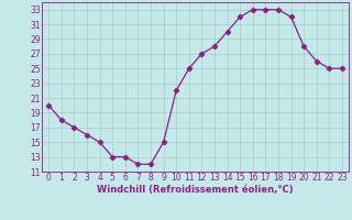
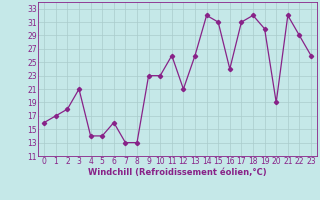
0: 20 -> 16
1: 18 -> 17
2: 17 -> 18
3: 16 -> 21
4: 15 -> 14
5: 13 -> 14
6: 13 -> 16
7: 12 -> 13
8: 12 -> 13
9: 15 -> 23
10: 22 -> 23
11: 25 -> 26
12: 27 -> 21
13: 28 -> 26
14: 30 -> 32
15: 32 -> 31
16: 33 -> 24
17: 33 -> 31
18: 33 -> 32
19: 32 -> 30
20: 28 -> 19
21: 26 -> 32
22: 25 -> 29
23: 25 -> 26
